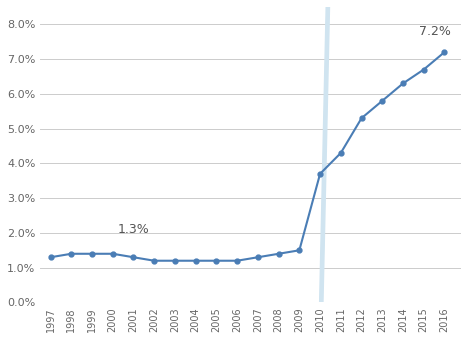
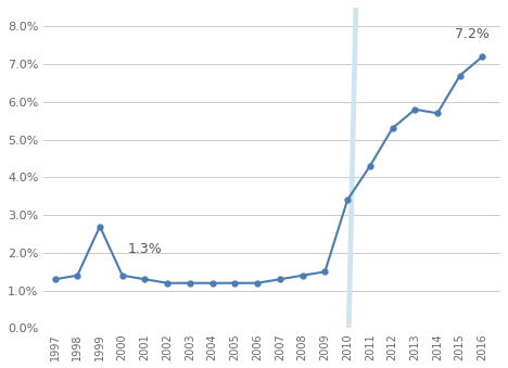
1999: 1.4% -> 2.7%
2010: 3.7% -> 3.4%
2014: 6.3% -> 5.7%
